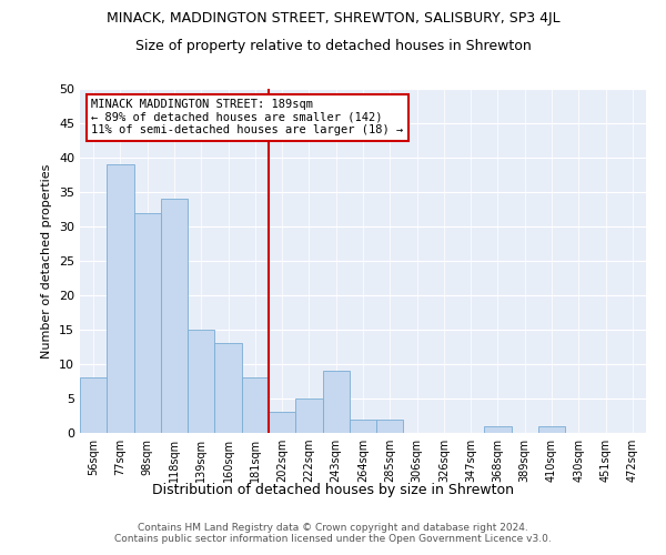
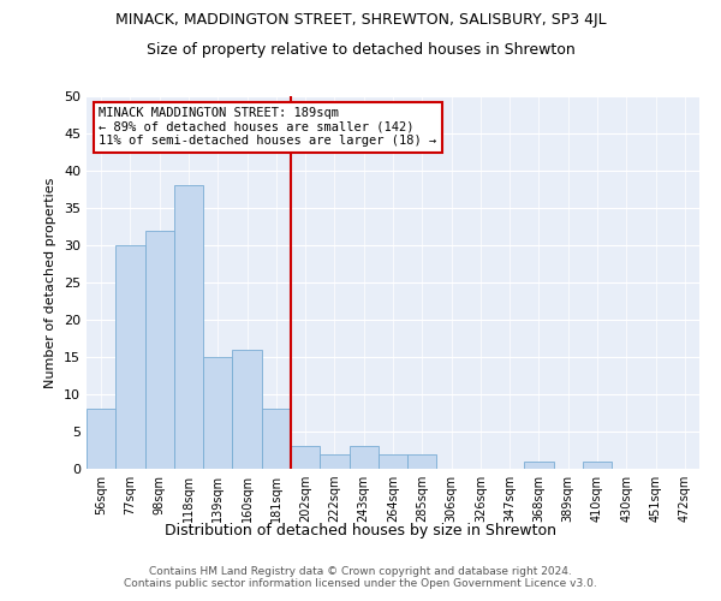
77sqm: 39 -> 30
118sqm: 34 -> 38
160sqm: 13 -> 16
222sqm: 5 -> 2
243sqm: 9 -> 3
